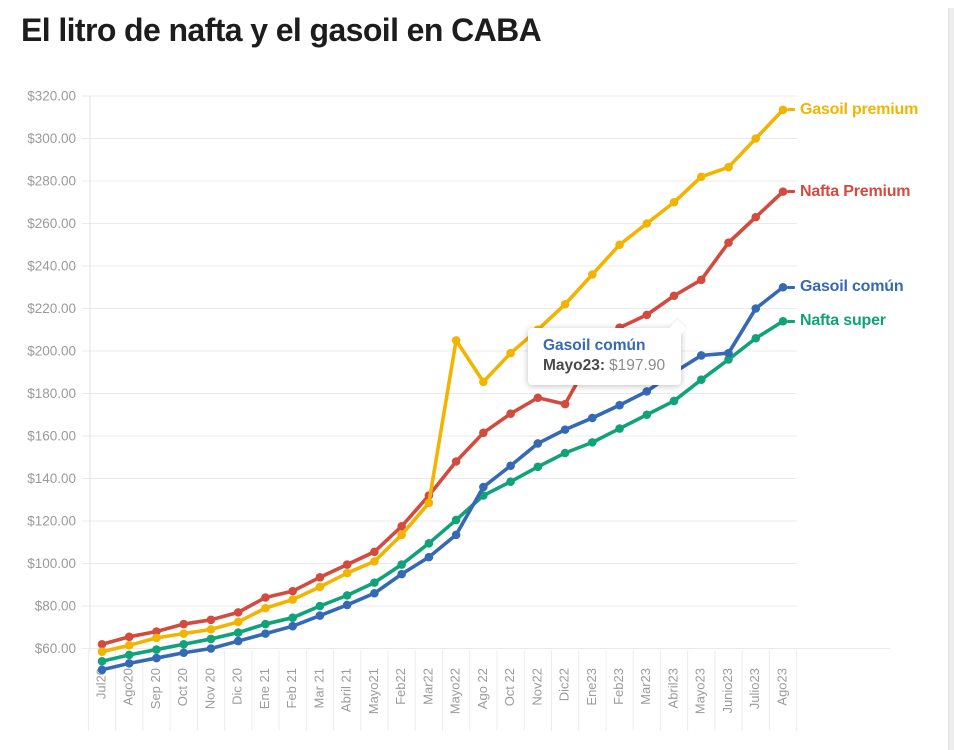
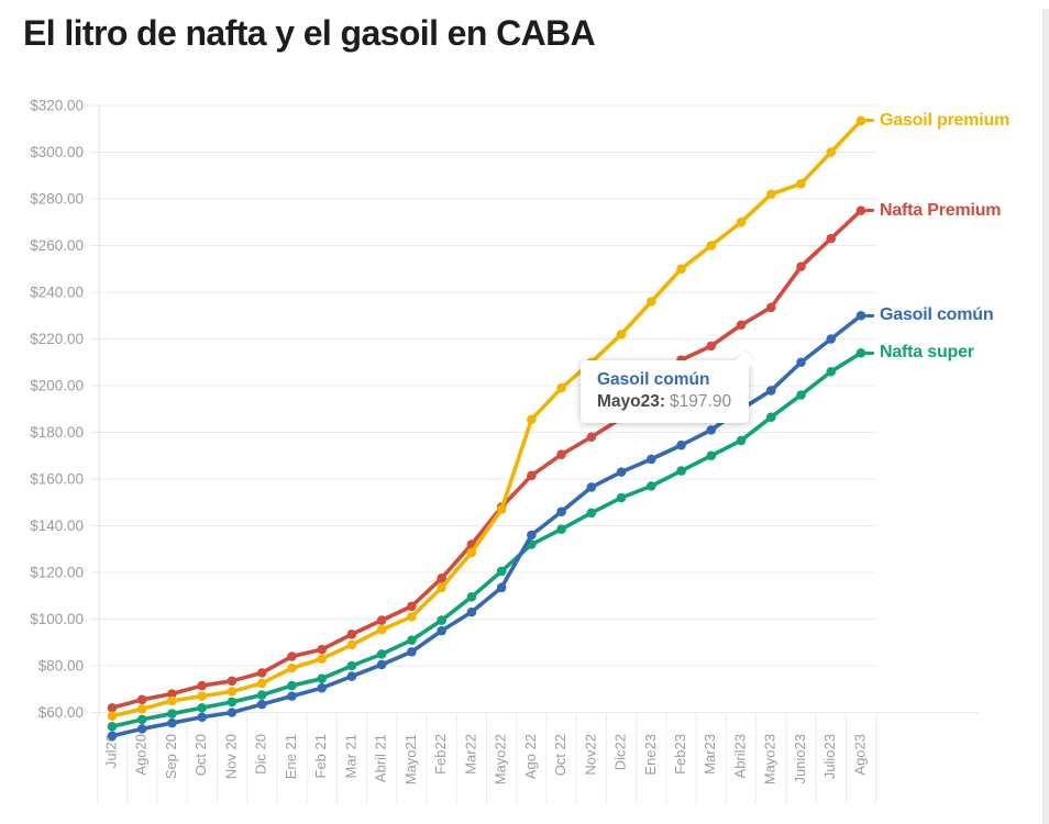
Gasoil premium/Mayo22: $205 -> $147
Nafta Premium/Dic22: $175 -> $186
Gasoil común/Junio23: $199 -> $210
